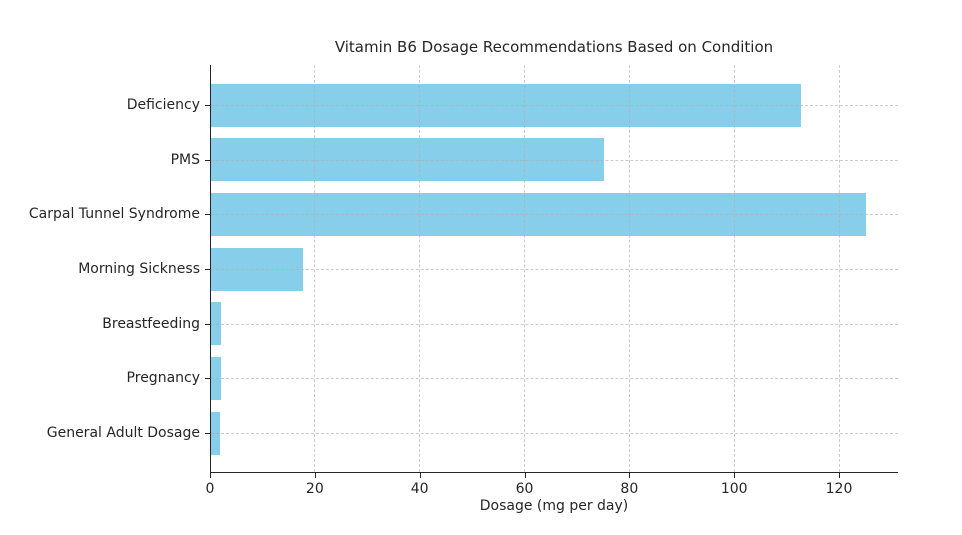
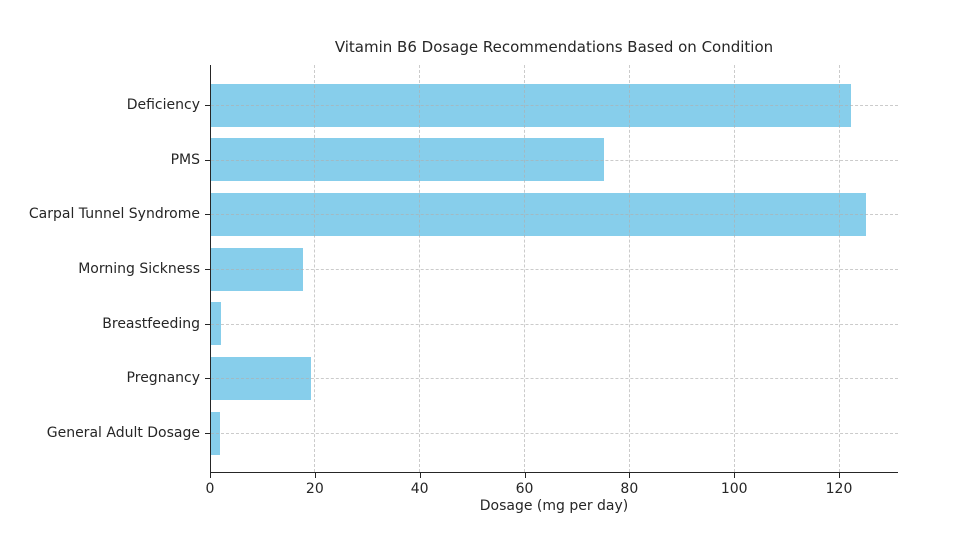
Deficiency: 112 -> 122
Pregnancy: 2 -> 19
